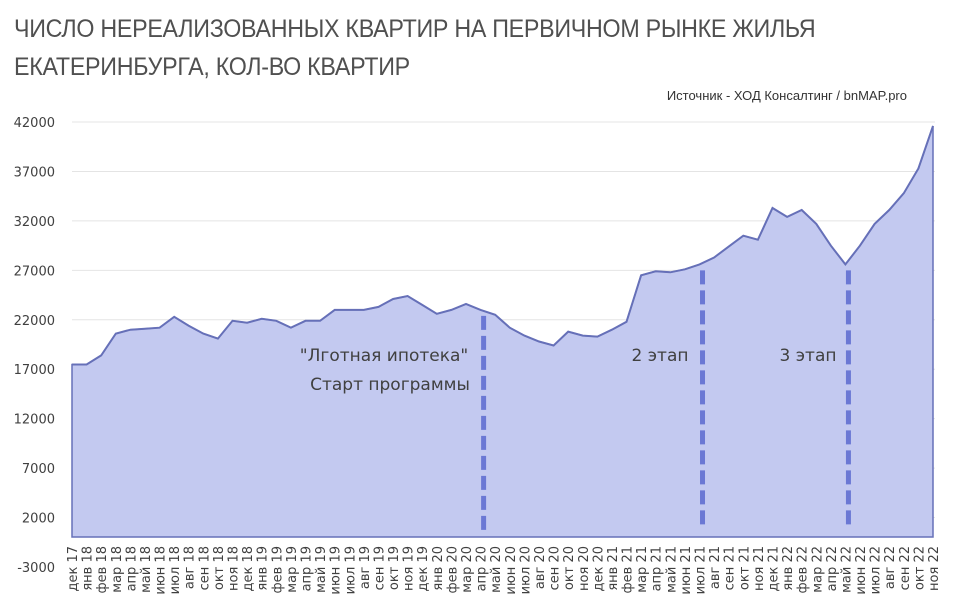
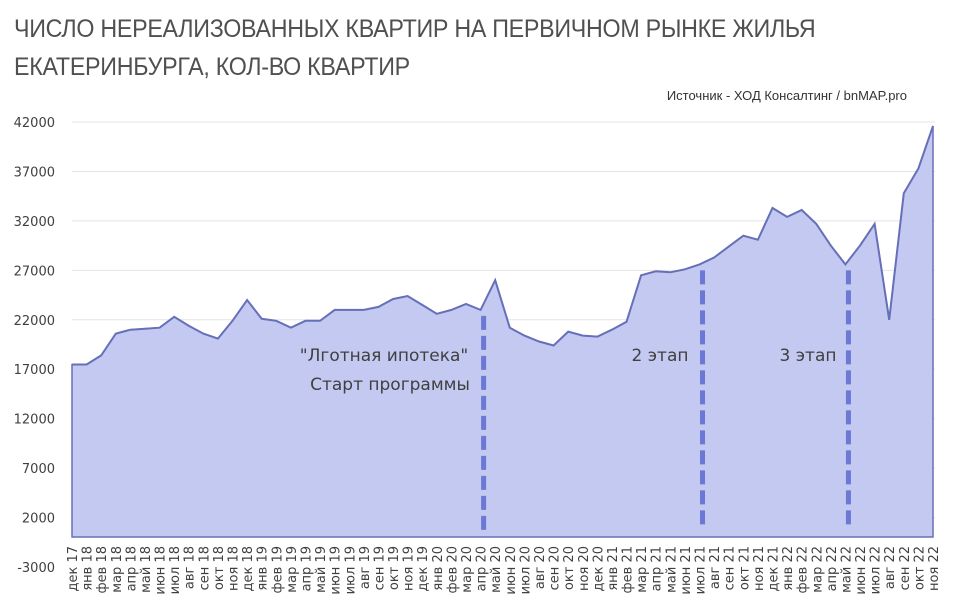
дек 18: 22000 -> 24000
май 20: 22000 -> 26000
авг 22: 33000 -> 22000
